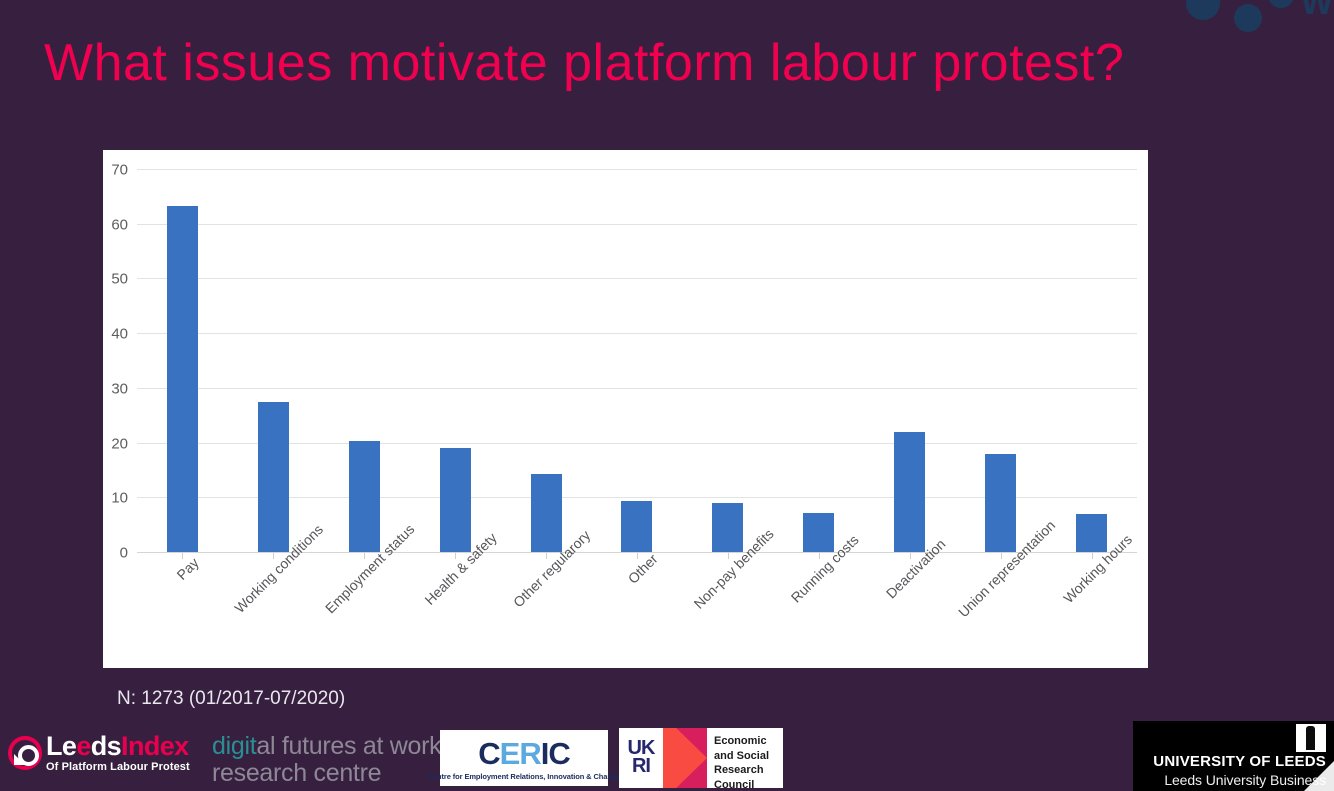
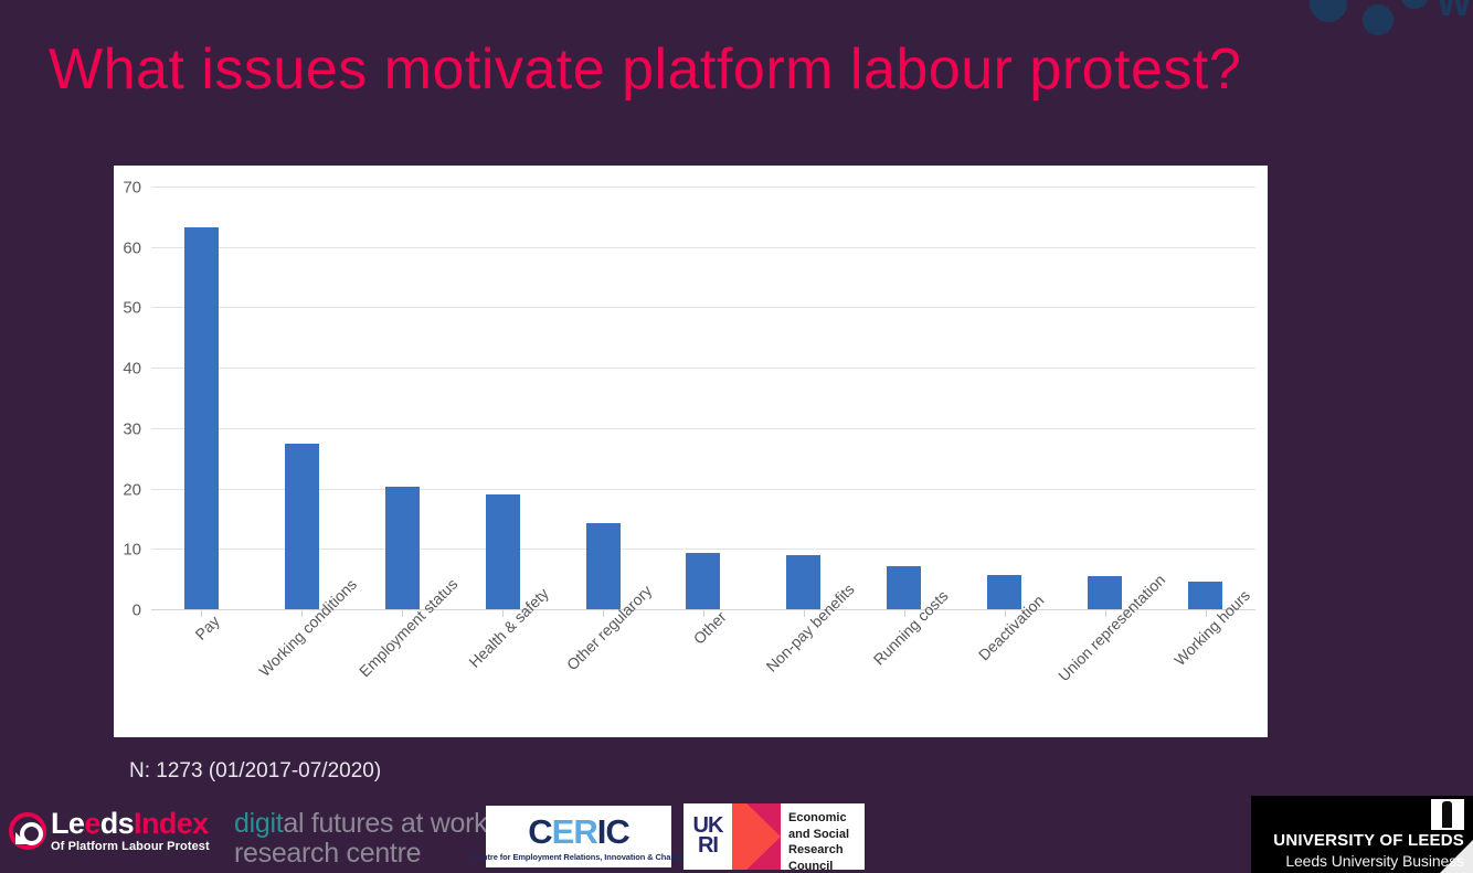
Deactivation: 22 -> 6
Union representation: 18 -> 6
Working hours: 7 -> 4
